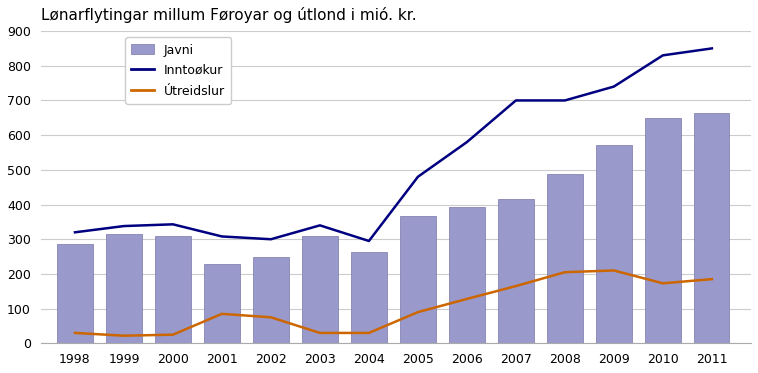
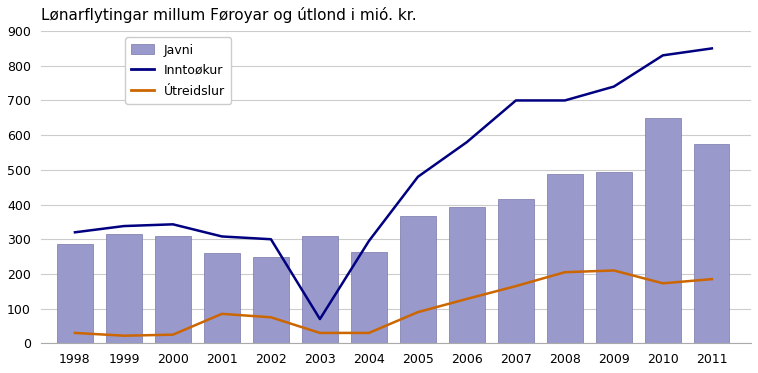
Javni/2001: 228 -> 260
Inntoøkur/2003: 340 -> 70
Javni/2009: 573 -> 495
Javni/2011: 663 -> 575
